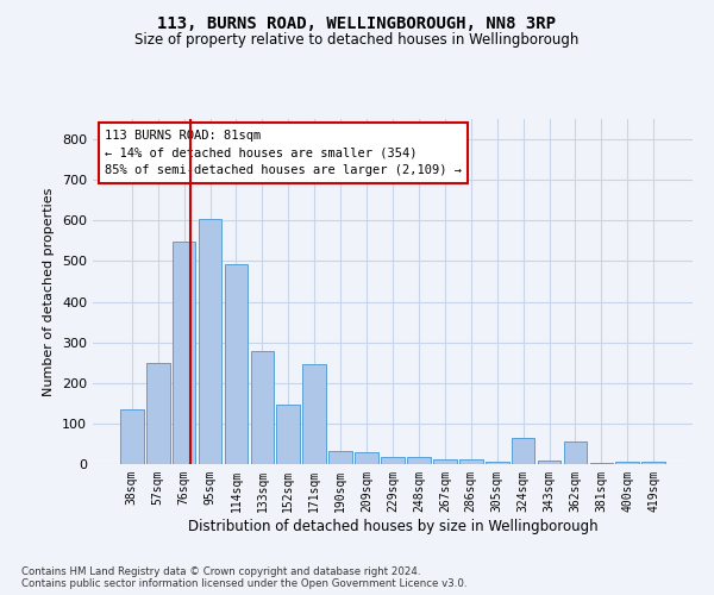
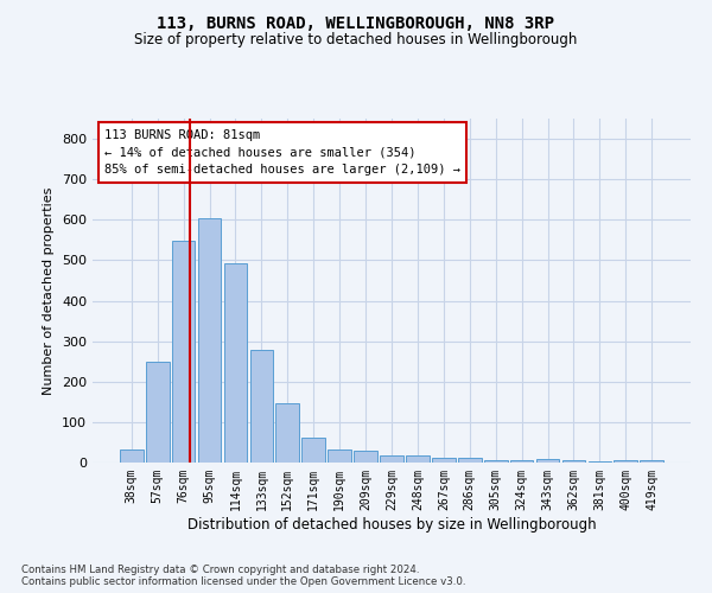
38sqm: 135 -> 32
171sqm: 245 -> 63
324sqm: 65 -> 5
362sqm: 55 -> 5
